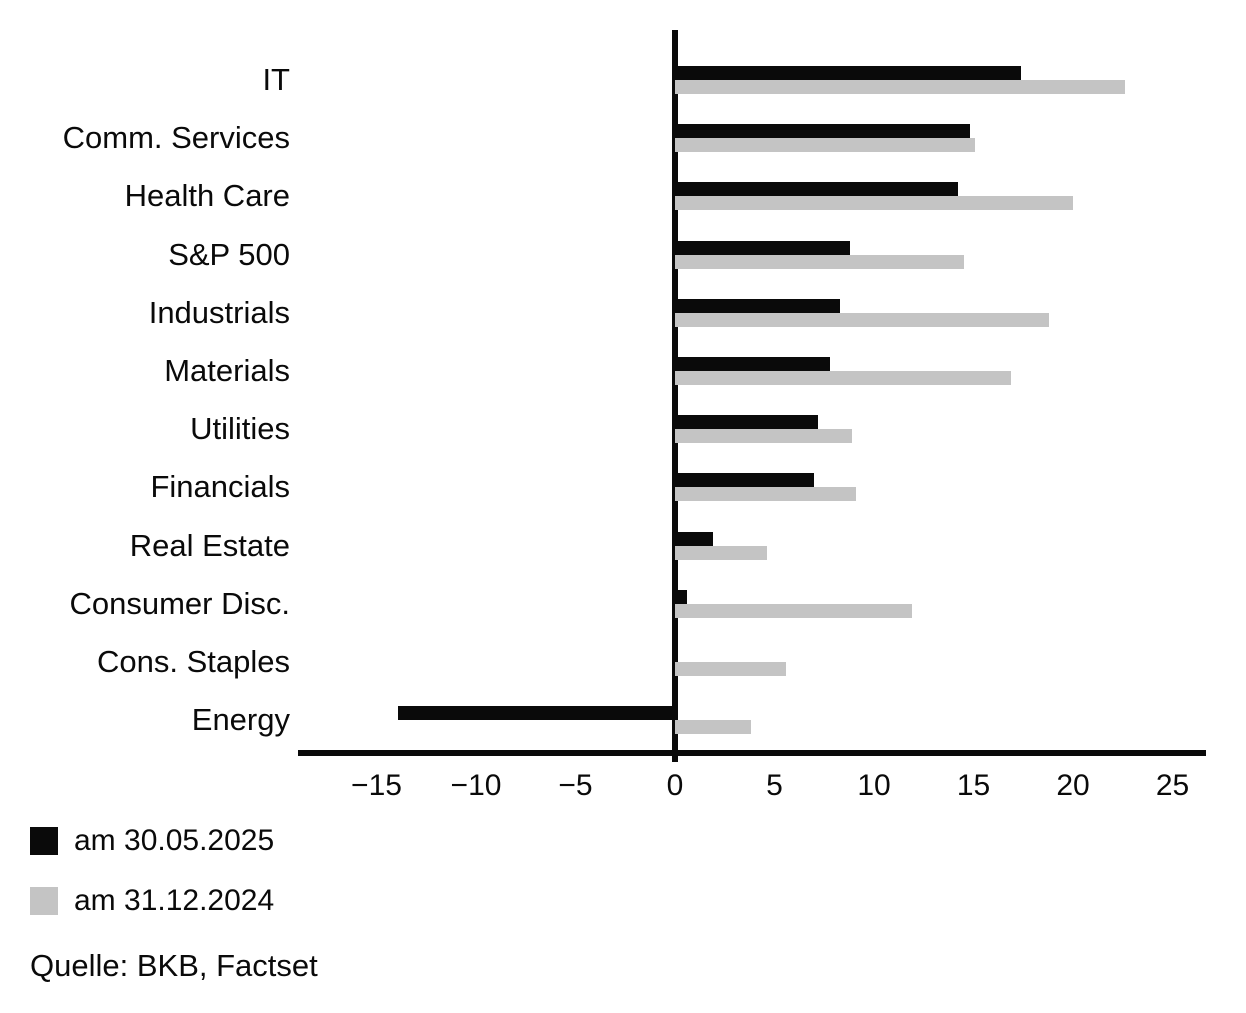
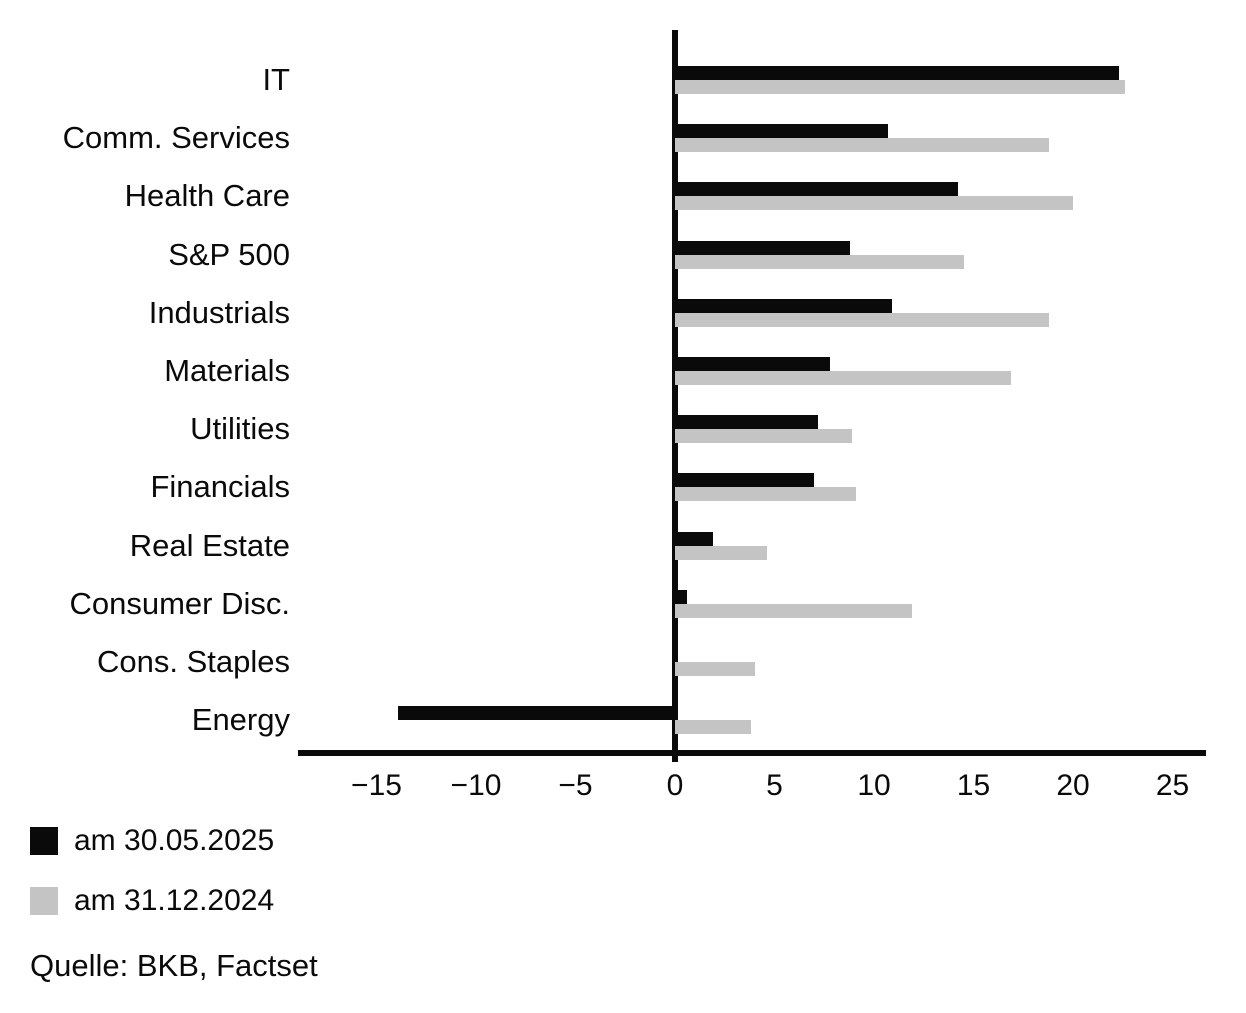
am 30.05.2025/IT: 17.4 -> 22.3
am 30.05.2025/Comm. Services: 14.8 -> 10.7
am 31.12.2024/Comm. Services: 15.1 -> 18.8
am 30.05.2025/Industrials: 8.3 -> 10.9
am 31.12.2024/Cons. Staples: 5.6 -> 4.0
